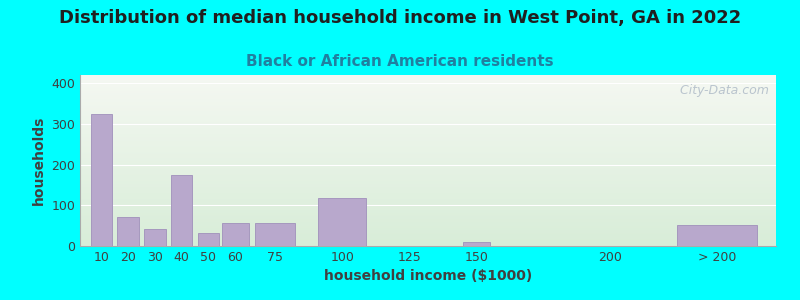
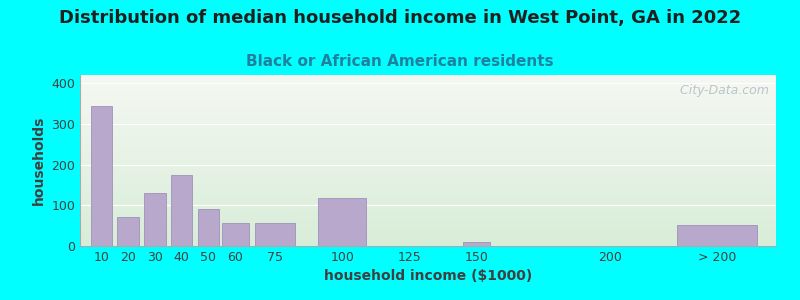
10: 325 -> 345
30: 42 -> 130
50: 32 -> 90
